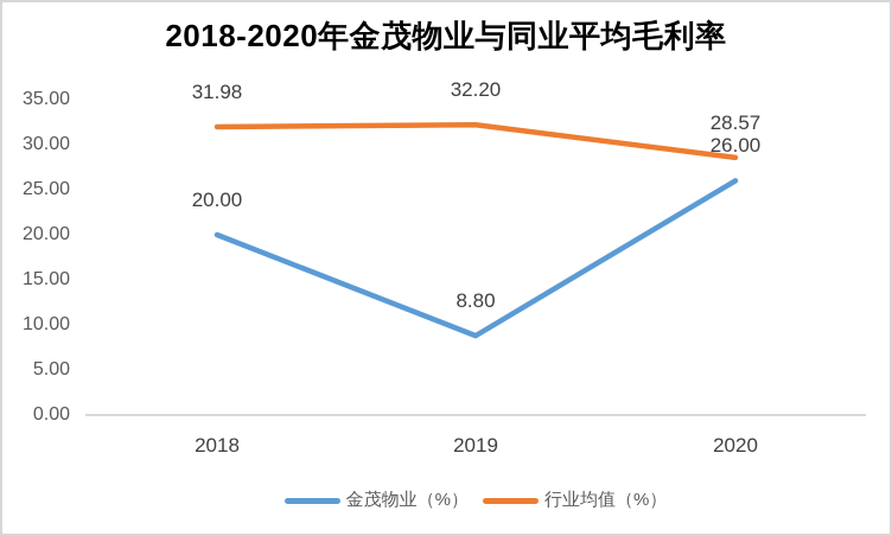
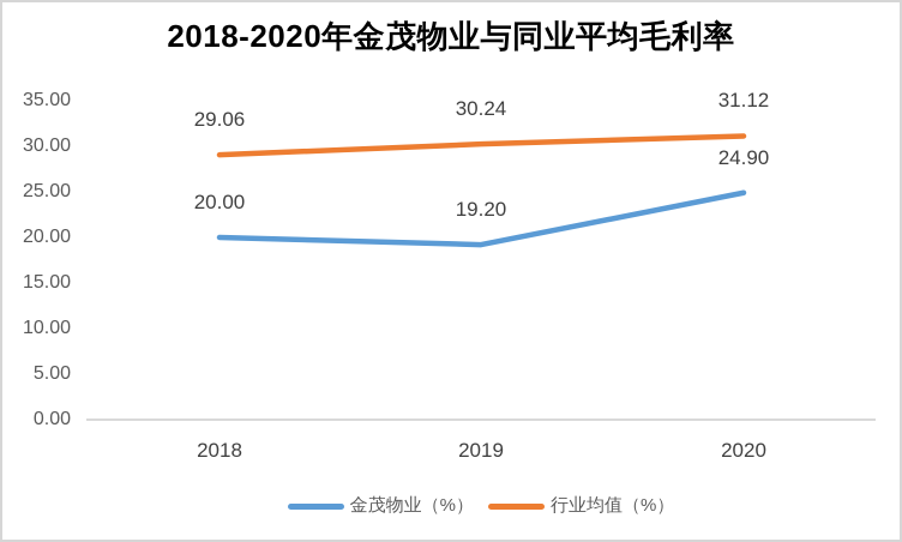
行业均值（%）/2018: 31.98 -> 29.06
金茂物业（%）/2019: 8.80 -> 19.20
行业均值（%）/2019: 32.20 -> 30.24
金茂物业（%）/2020: 26.00 -> 24.90
行业均值（%）/2020: 28.57 -> 31.12
